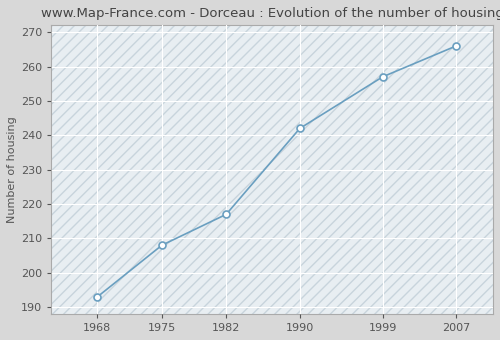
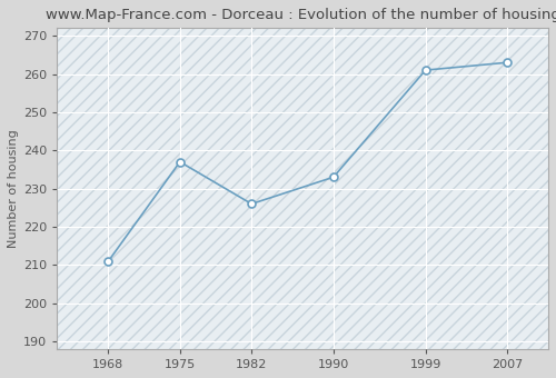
1968: 193 -> 211
1975: 208 -> 237
1982: 217 -> 226
1990: 242 -> 233
1999: 257 -> 261
2007: 266 -> 263
